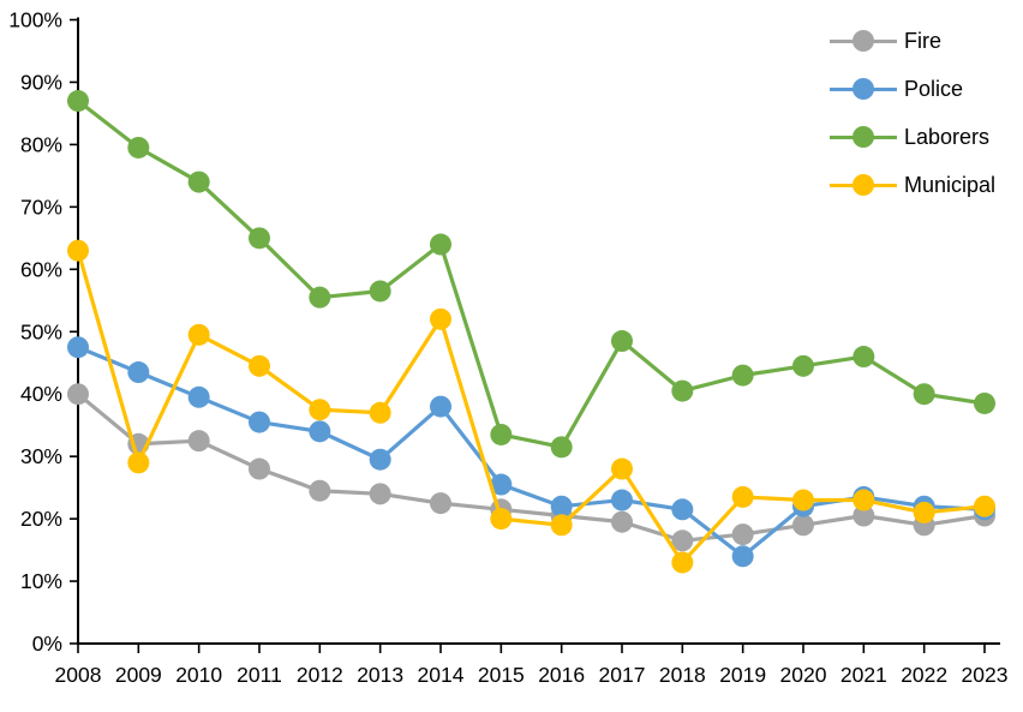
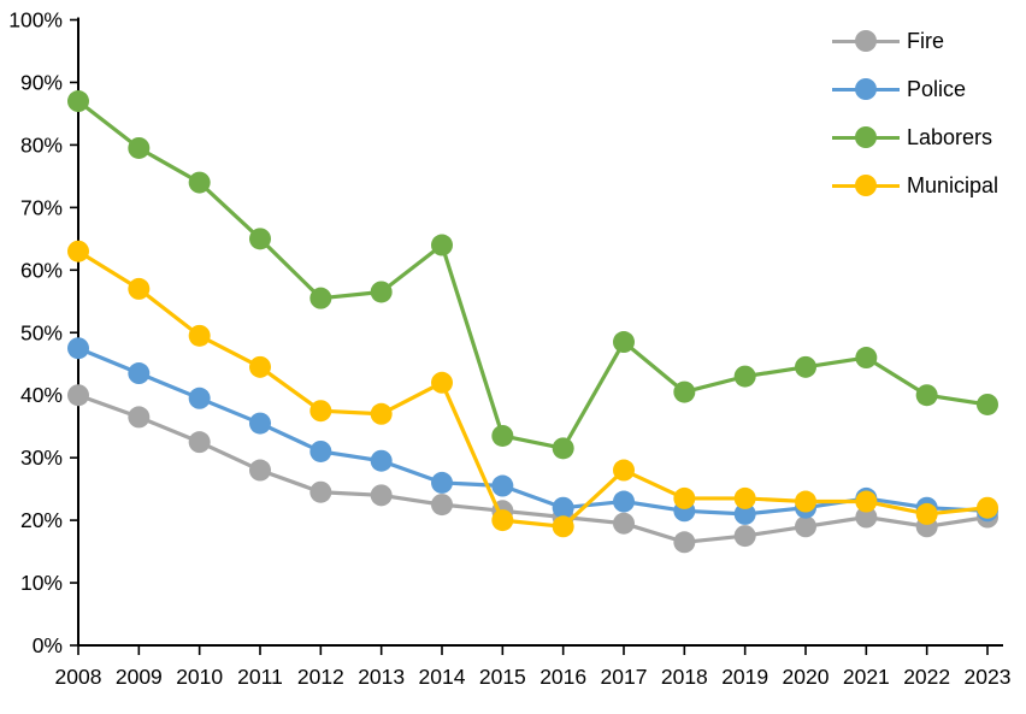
Fire/2009: 32% -> 36%
Municipal/2009: 29% -> 57%
Police/2012: 34% -> 31%
Police/2014: 38% -> 26%
Municipal/2014: 52% -> 42%
Municipal/2018: 13% -> 24%
Police/2019: 14% -> 21%
